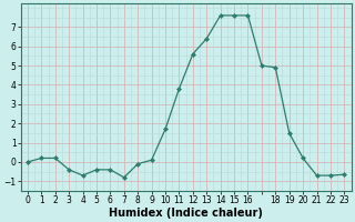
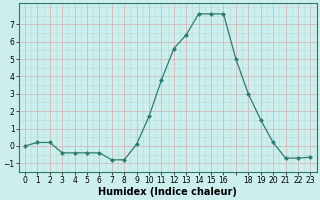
4: -0.7 -> -0.4
8: -0.1 -> -0.8
18: 4.9 -> 3.0
